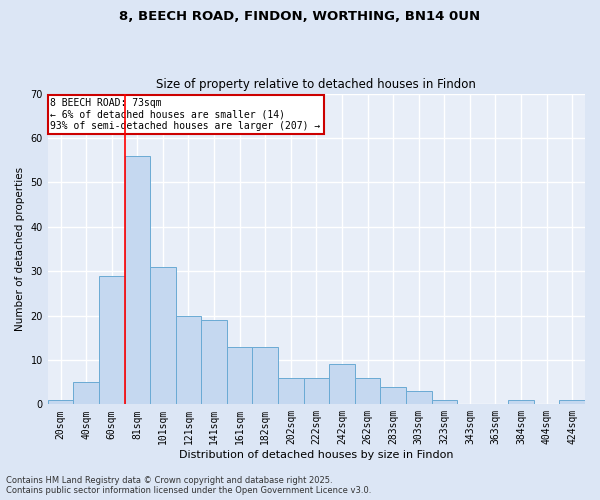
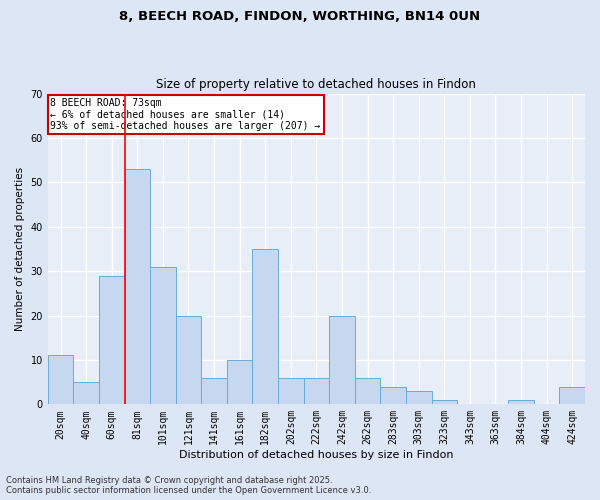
20sqm: 1 -> 11
81sqm: 56 -> 53
141sqm: 19 -> 6
161sqm: 13 -> 10
182sqm: 13 -> 35
242sqm: 9 -> 20
424sqm: 1 -> 4
